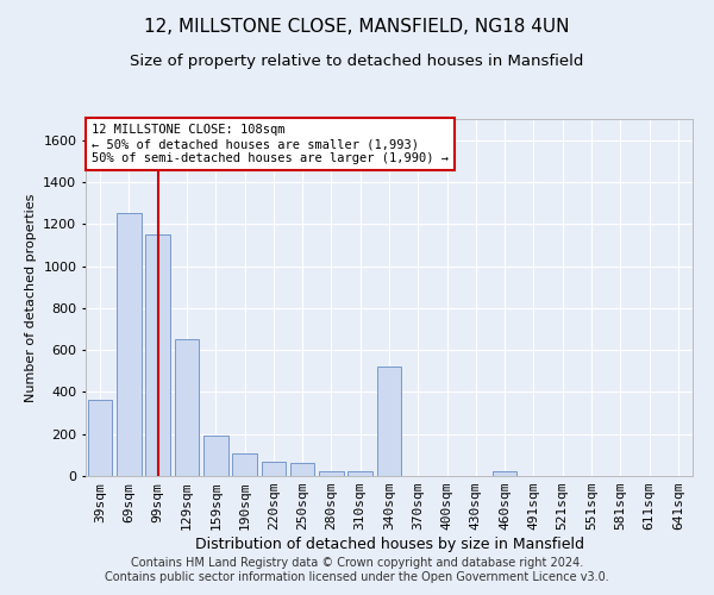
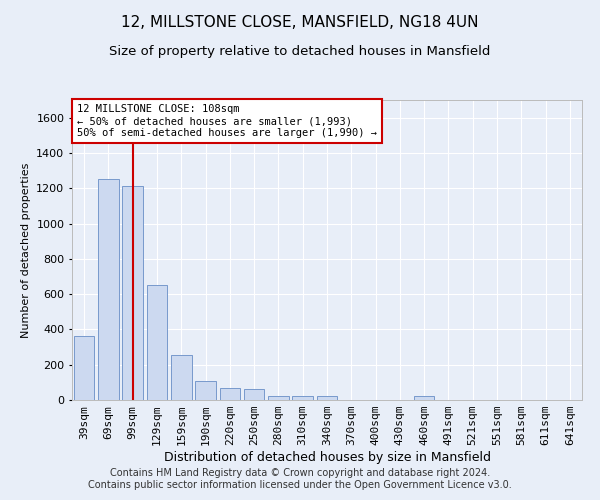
99sqm: 1150 -> 1210
159sqm: 190 -> 260
340sqm: 520 -> 20
